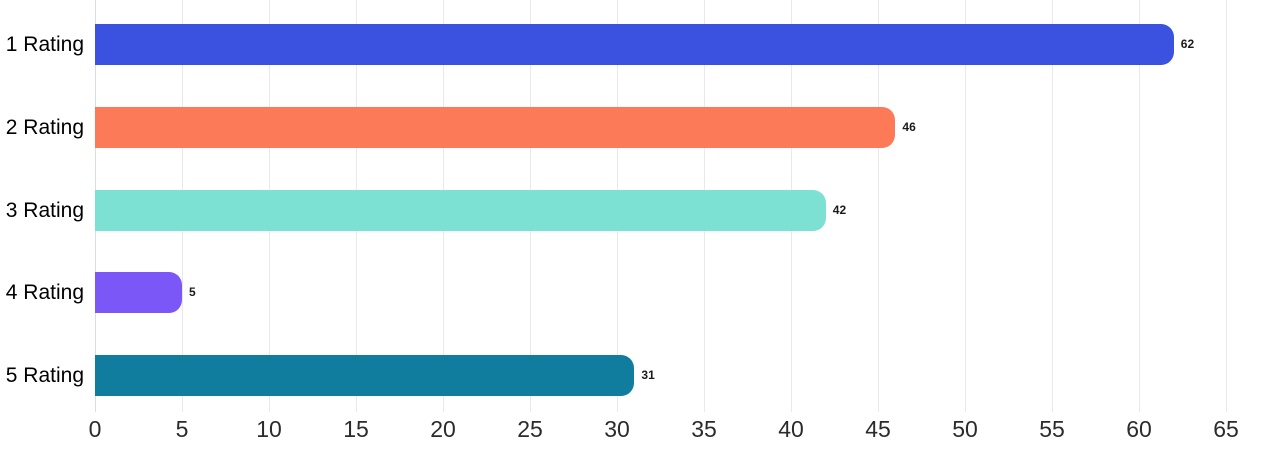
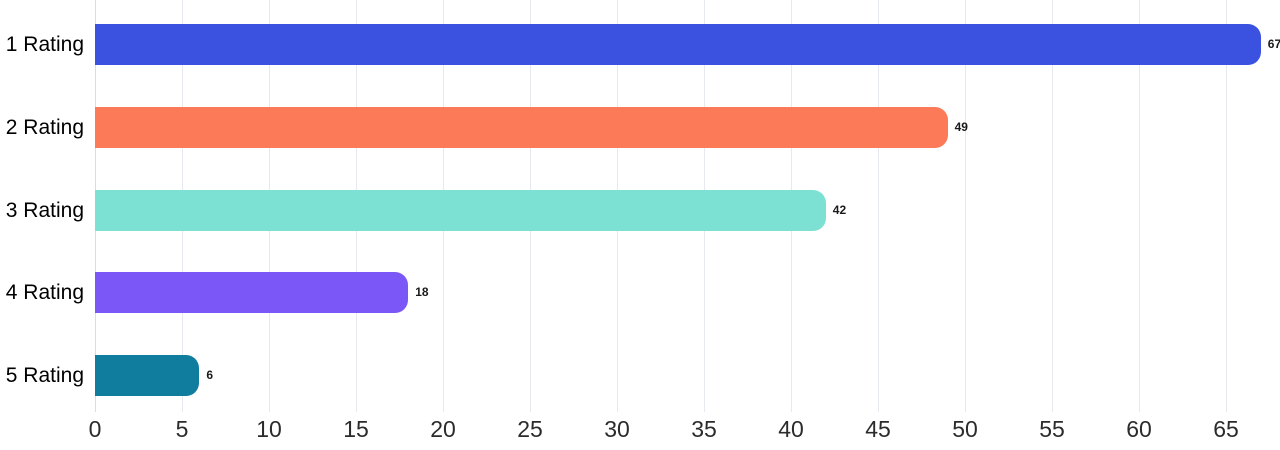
1 Rating: 62 -> 67
2 Rating: 46 -> 49
4 Rating: 5 -> 18
5 Rating: 31 -> 6
